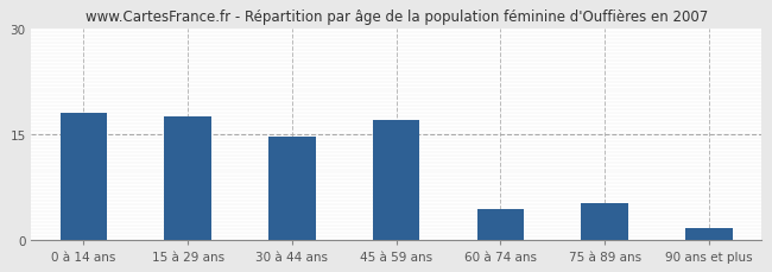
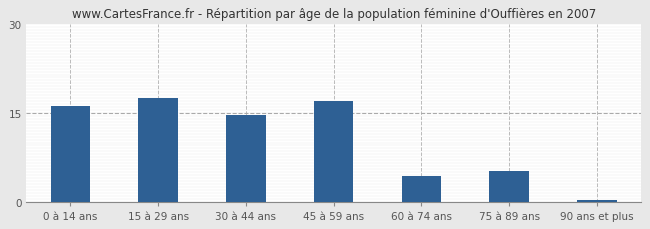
0 à 14 ans: 18.0 -> 16.2
90 ans et plus: 1.6 -> 0.3
